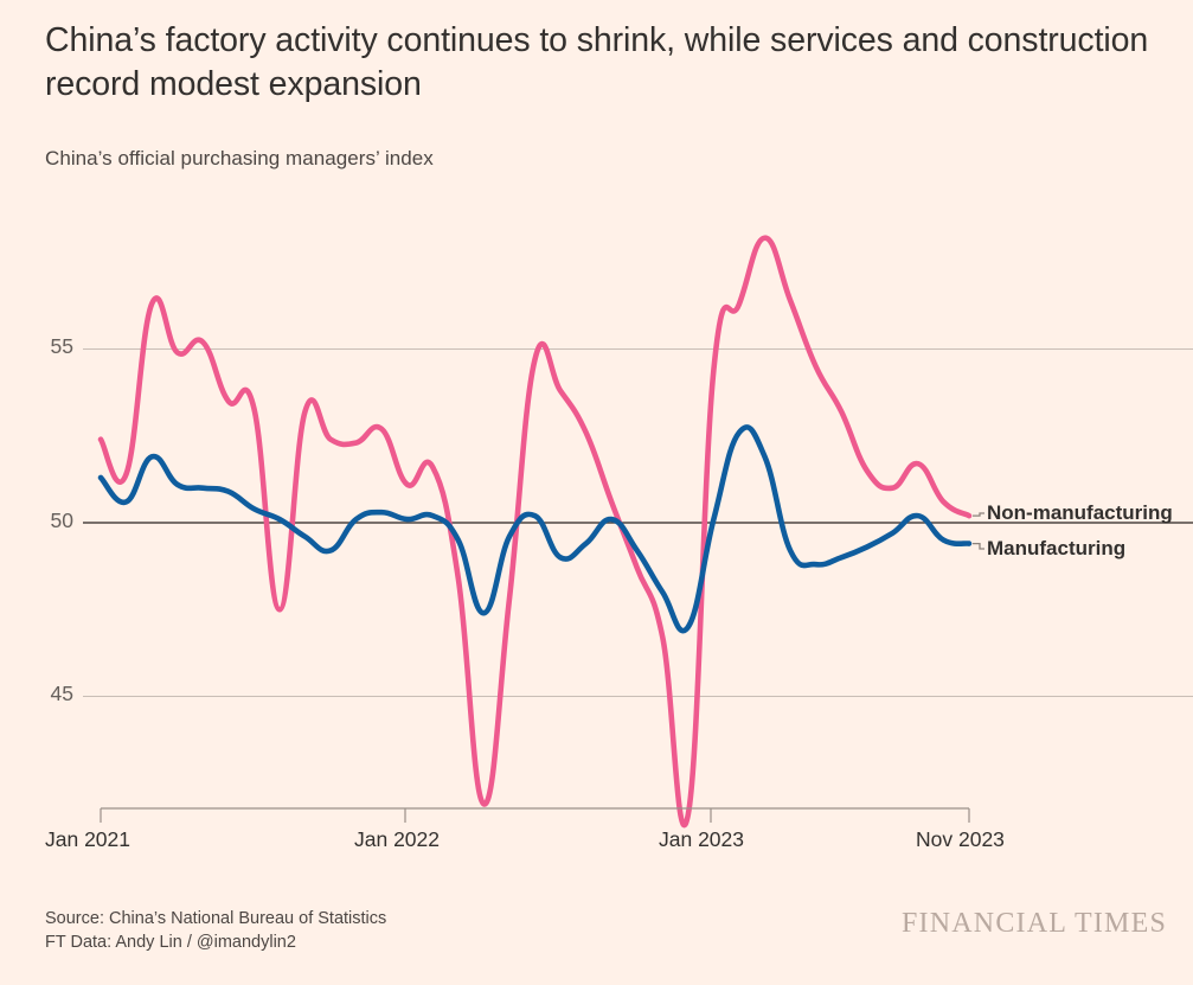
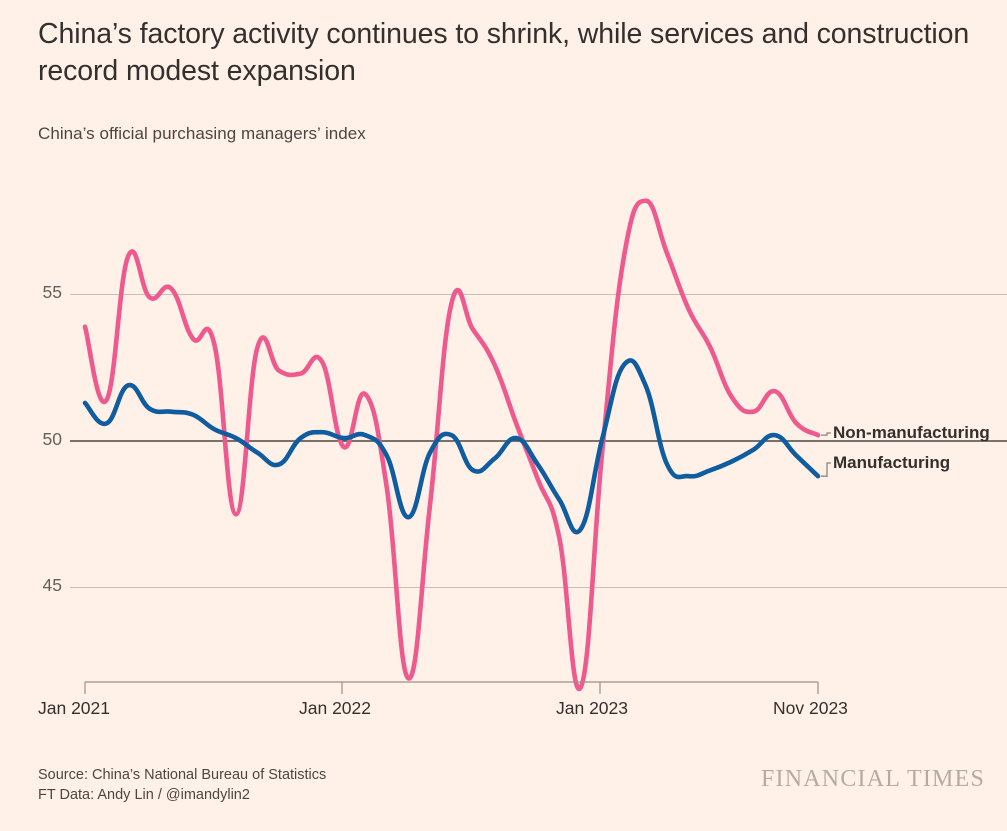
Non-manufacturing/Jan 2021: 52.4 -> 53.9
Non-manufacturing/Jan 2022: 51.1 -> 49.8
Non-manufacturing/Jan 2023: 54.4 -> 49.7
Manufacturing/Nov 2023: 49.4 -> 48.8
